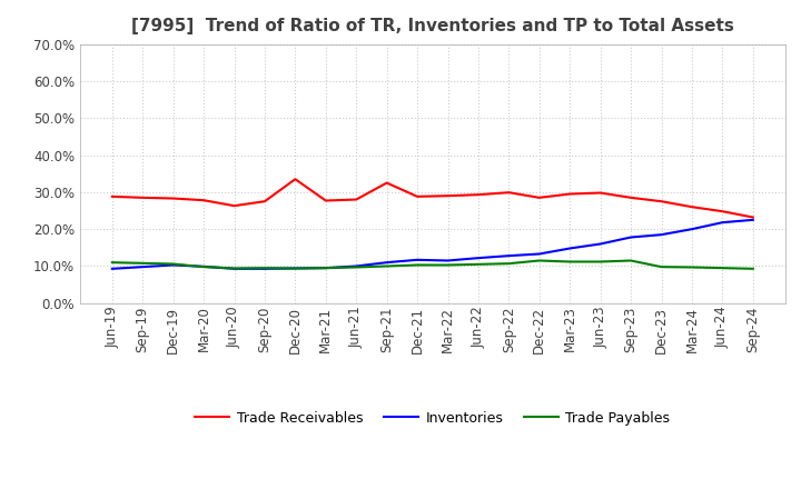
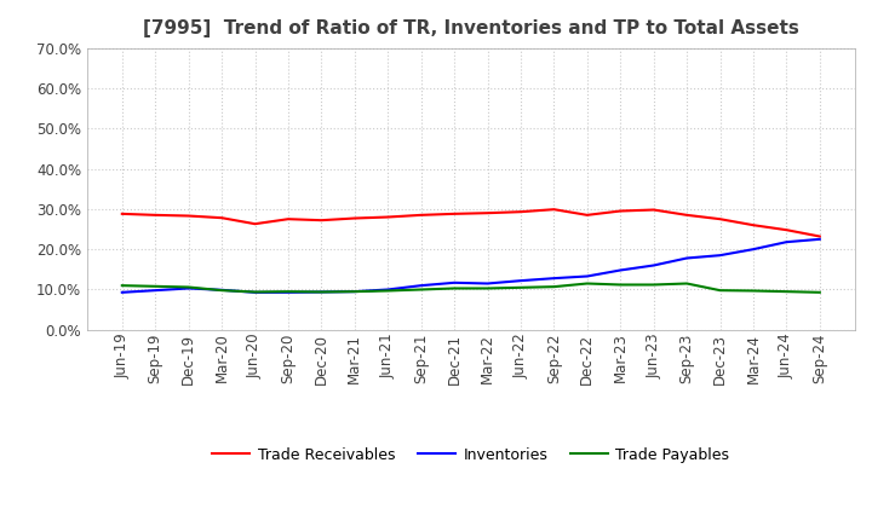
Trade Receivables/Dec-20: 33.5% -> 27.2%
Trade Receivables/Sep-21: 32.5% -> 28.5%
